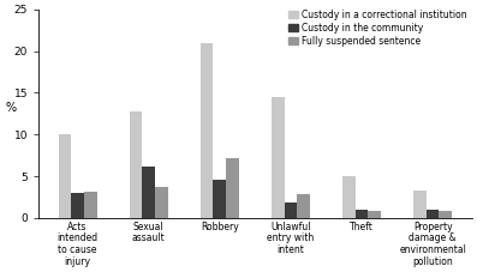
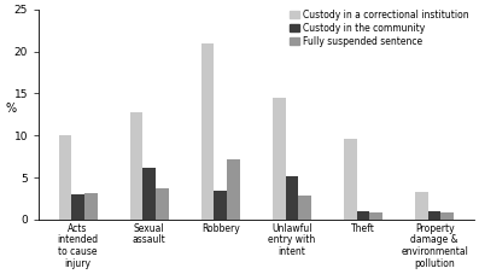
Custody in the community/Robbery: 4.6 -> 3.4
Custody in the community/Unlawful entry with intent: 1.8 -> 5.2
Custody in a correctional institution/Theft: 5.0 -> 9.6
